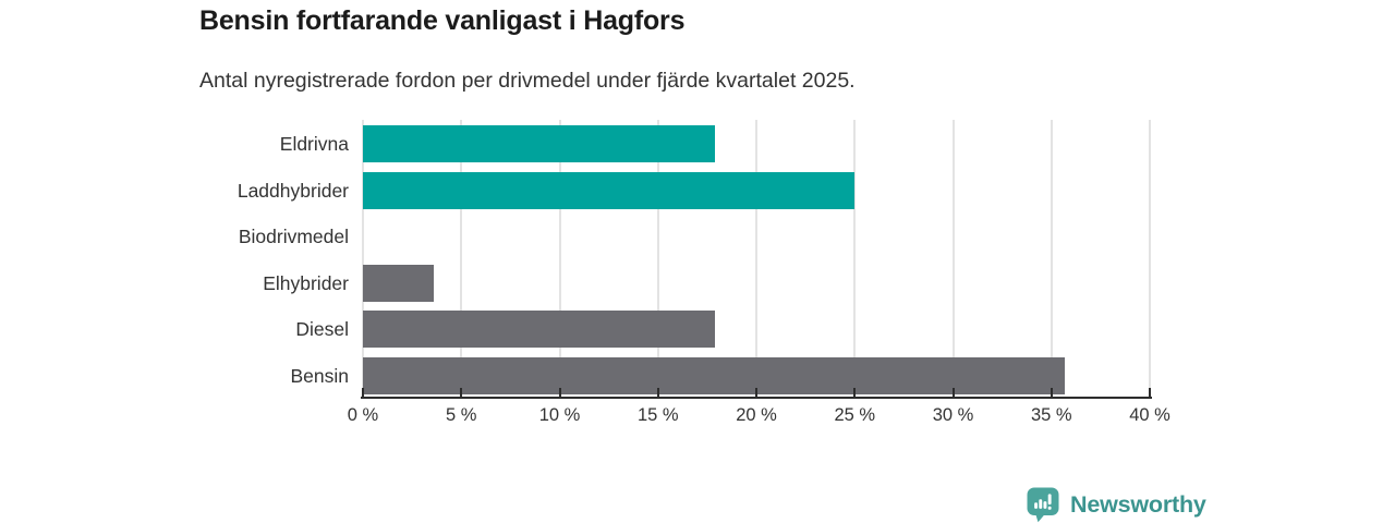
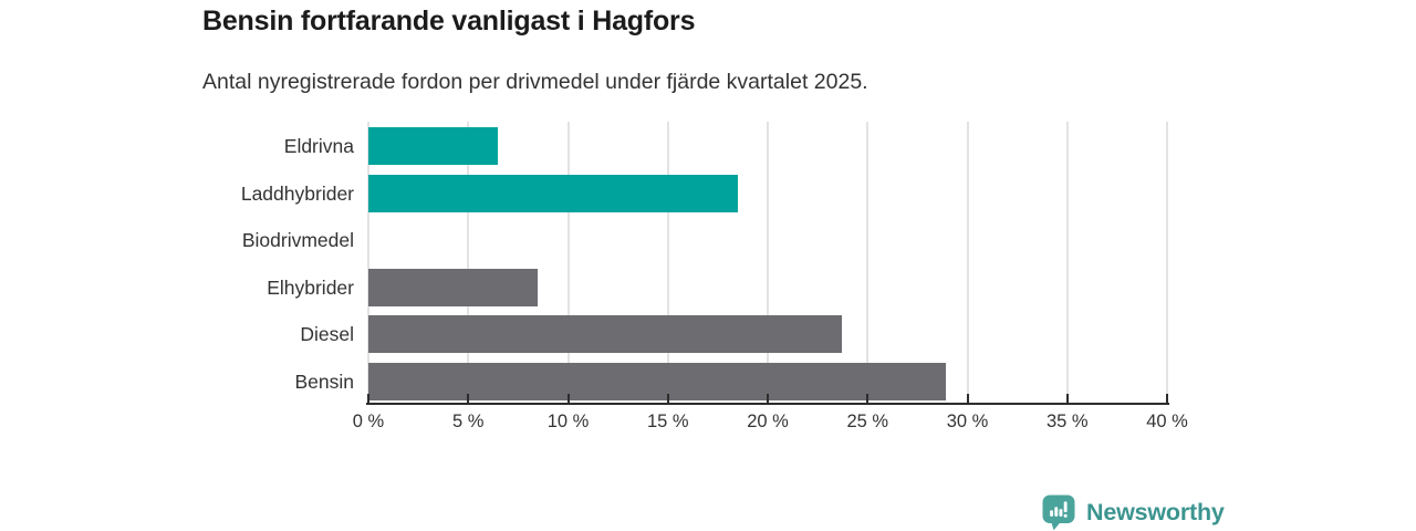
Eldrivna: 17.9% -> 6.5%
Laddhybrider: 25.0% -> 18.5%
Elhybrider: 3.6% -> 8.5%
Diesel: 17.9% -> 23.7%
Bensin: 35.7% -> 28.9%
